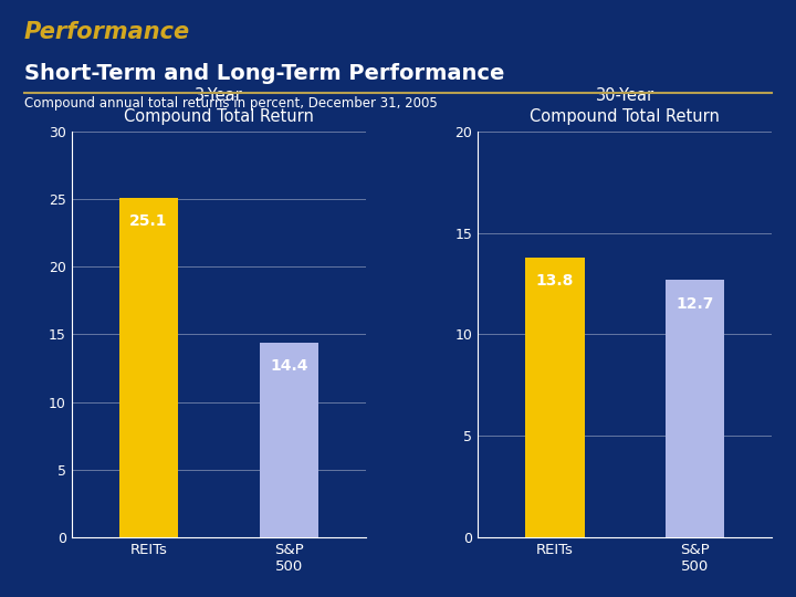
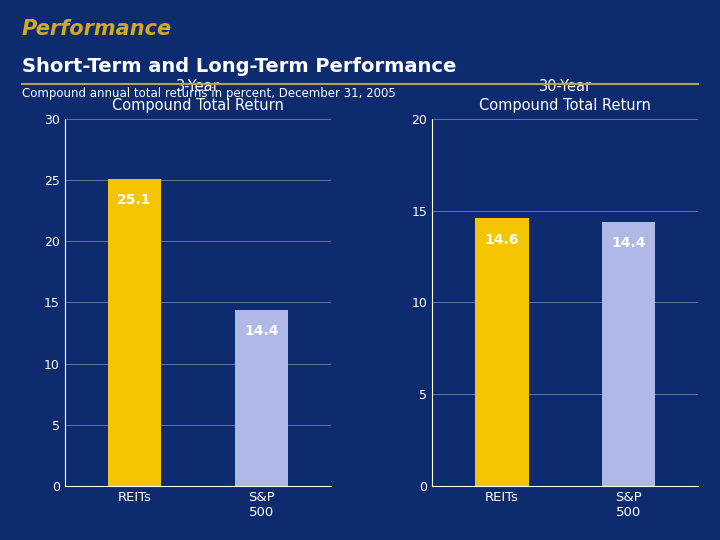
30-Year Compound Total Return/REITs: 13.8 -> 14.6
30-Year Compound Total Return/S&P 500: 12.7 -> 14.4
